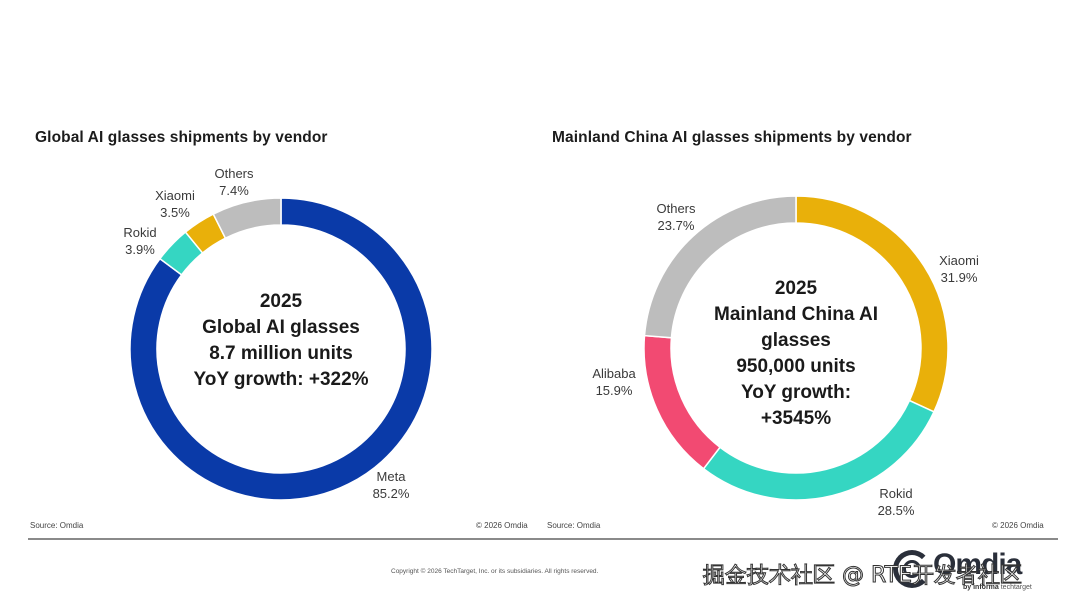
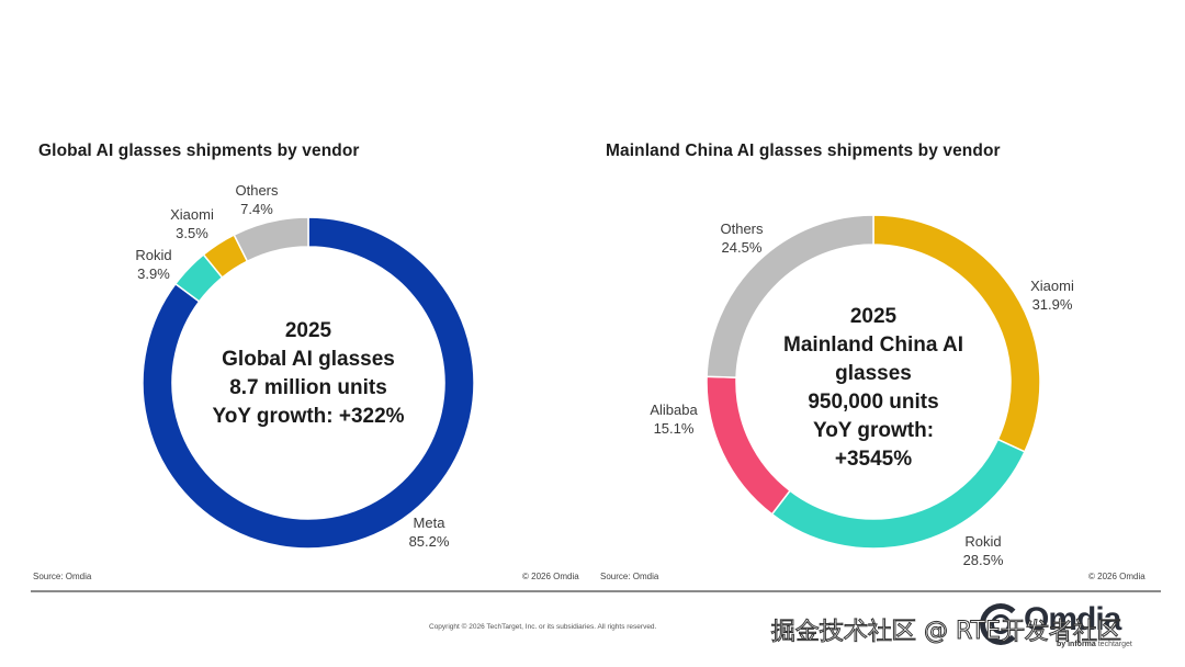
Mainland China AI glasses shipments by vendor/Alibaba: 15.9% -> 15.1%
Mainland China AI glasses shipments by vendor/Others: 23.7% -> 24.5%
